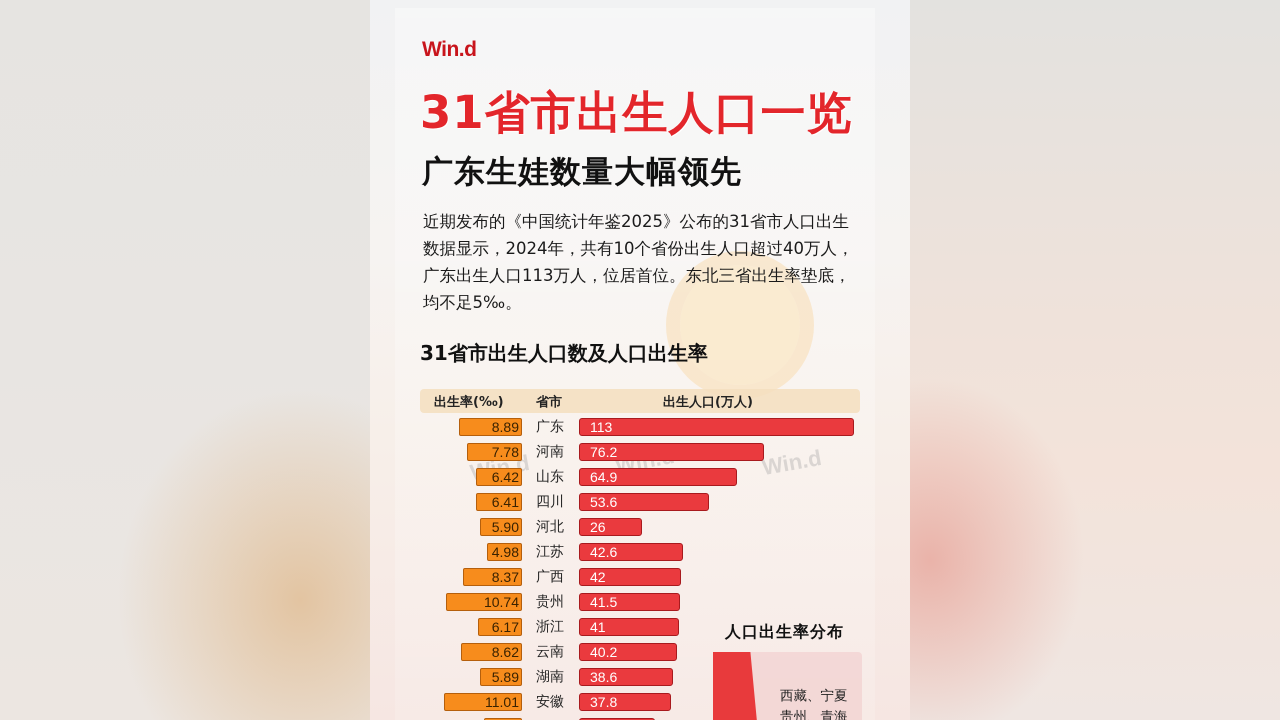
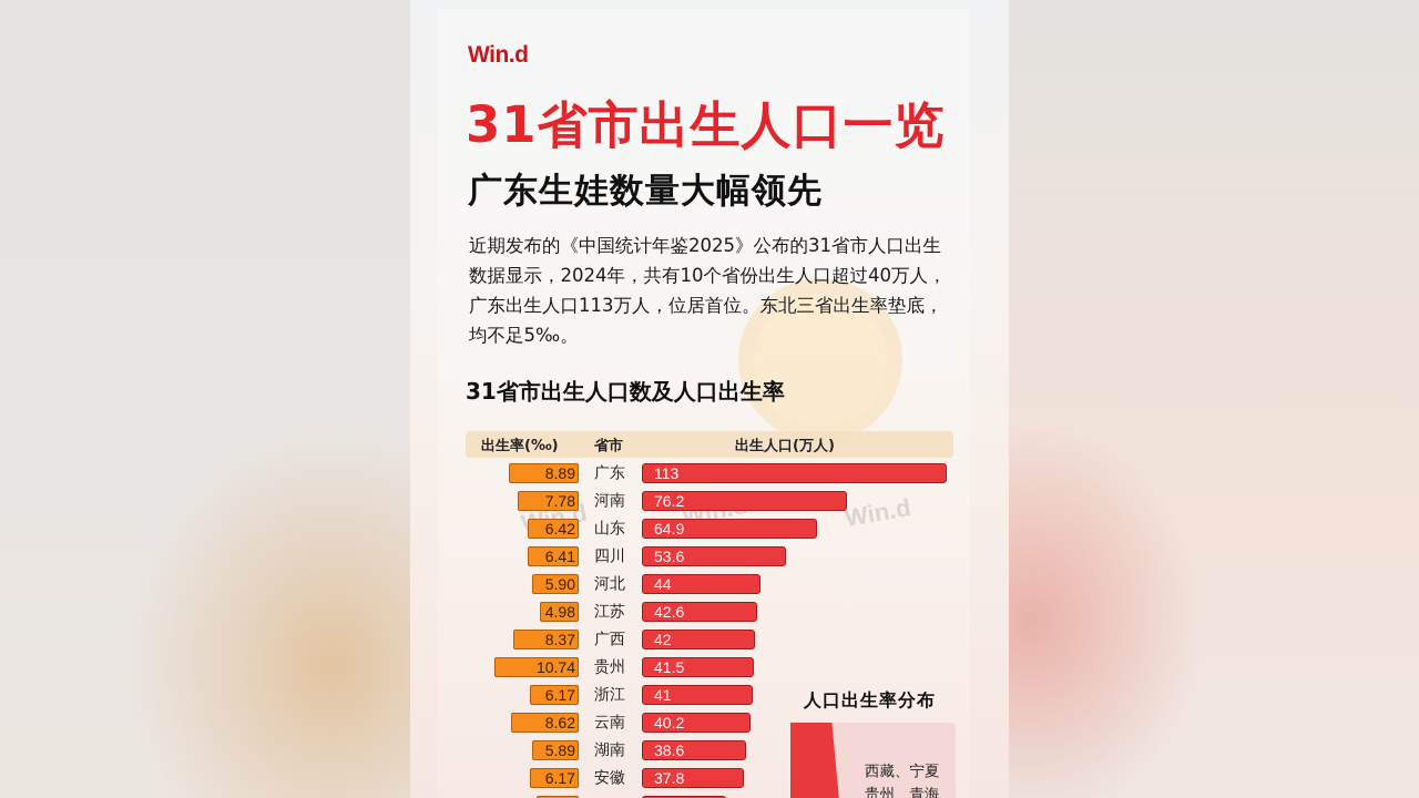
出生人口(万人)/河北: 26 -> 44
出生率(‰)/安徽: 11.01 -> 6.17
